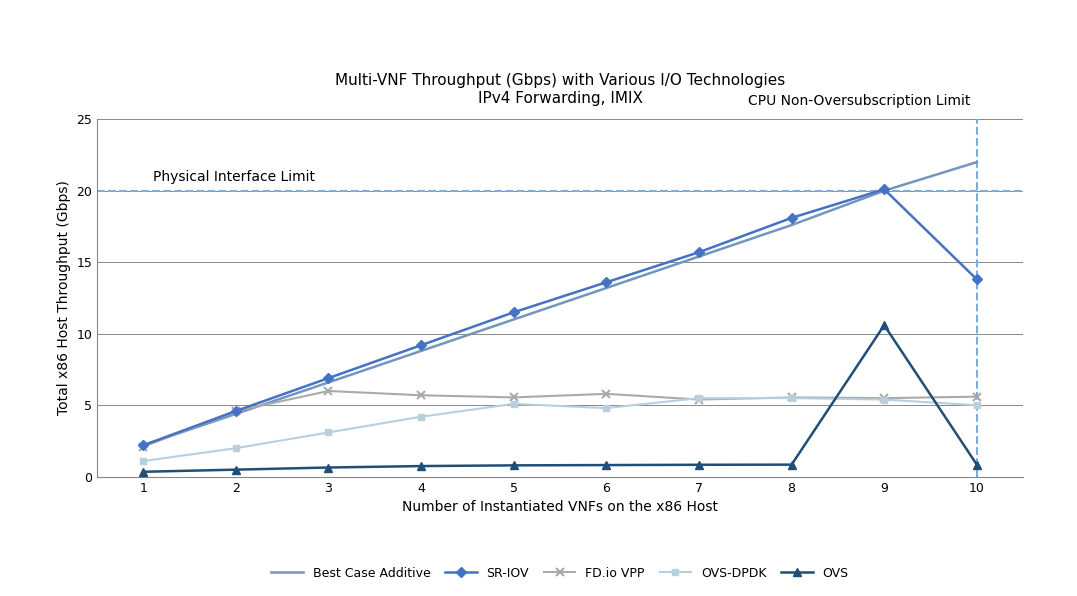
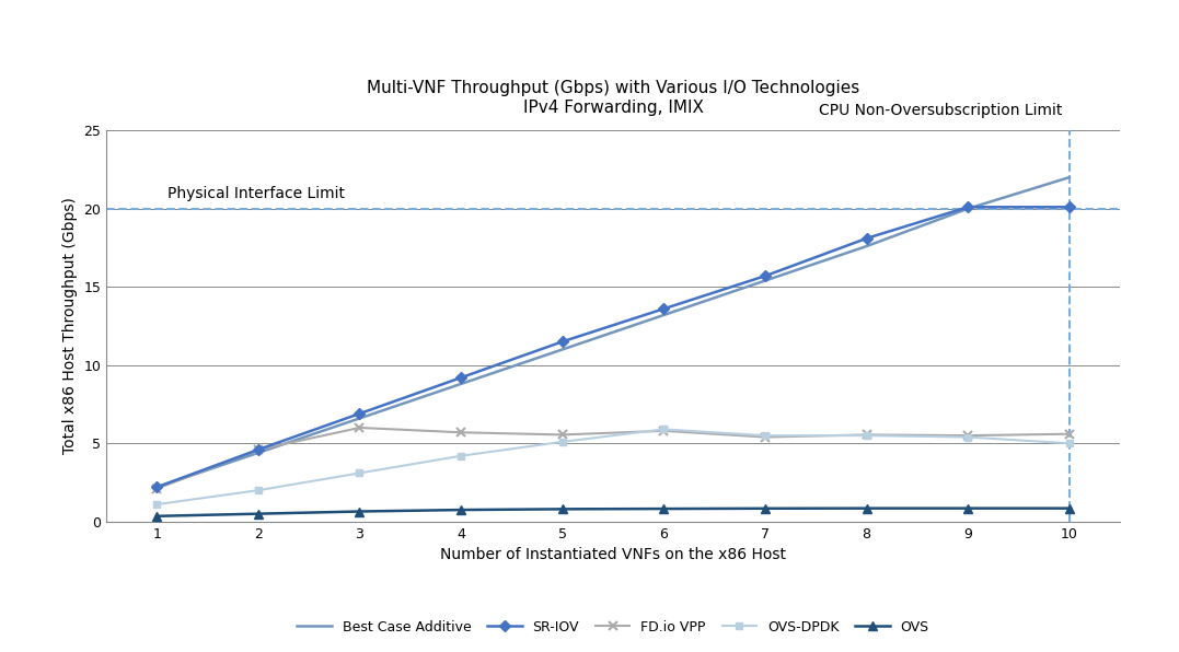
OVS-DPDK/6: 4.8 -> 5.9
OVS/9: 10.6 -> 0.8
SR-IOV/10: 13.8 -> 20.1
